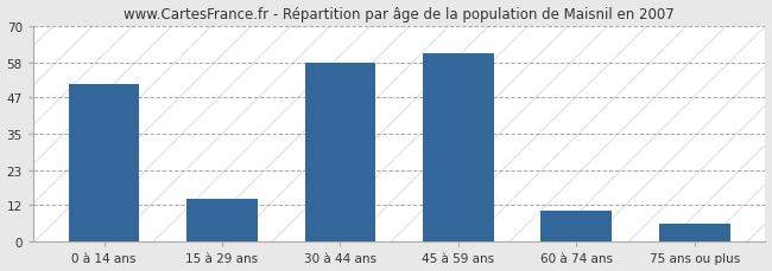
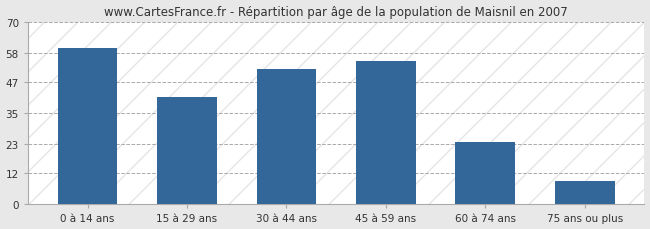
0 à 14 ans: 51 -> 60
15 à 29 ans: 14 -> 41
30 à 44 ans: 58 -> 52
45 à 59 ans: 61 -> 55
60 à 74 ans: 10 -> 24
75 ans ou plus: 6 -> 9
